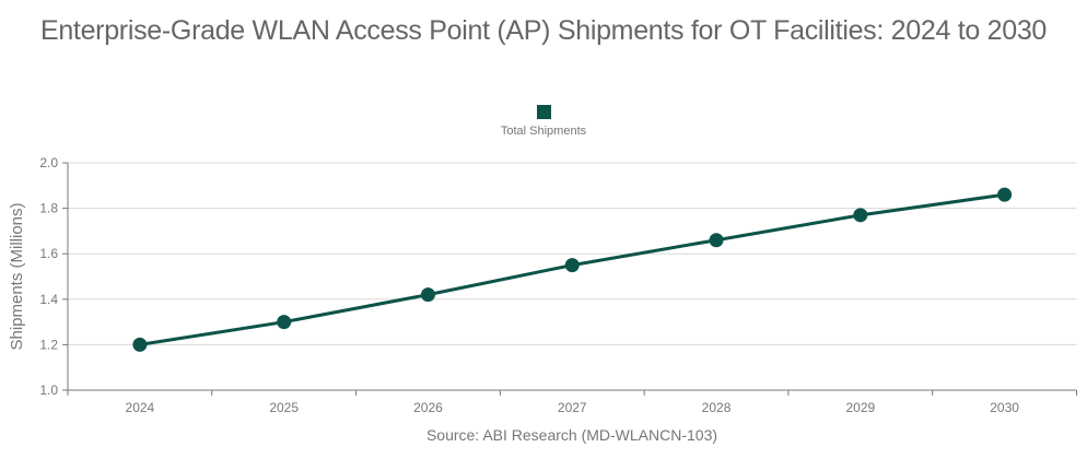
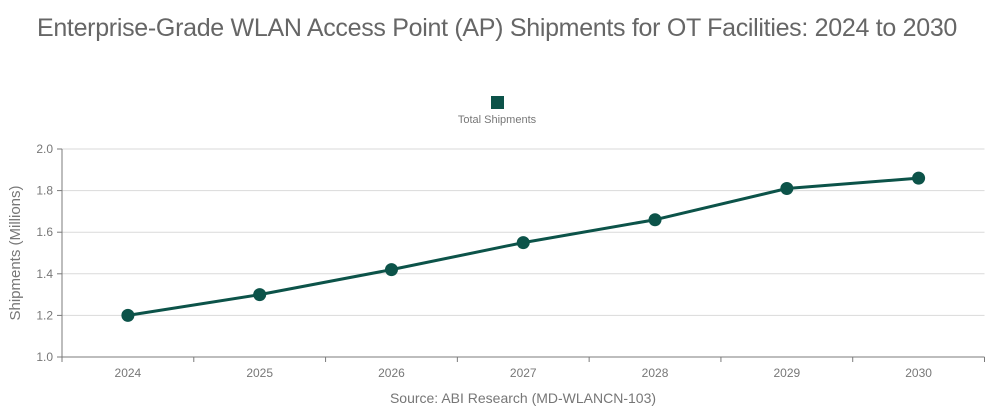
2029: 1.77 -> 1.81
